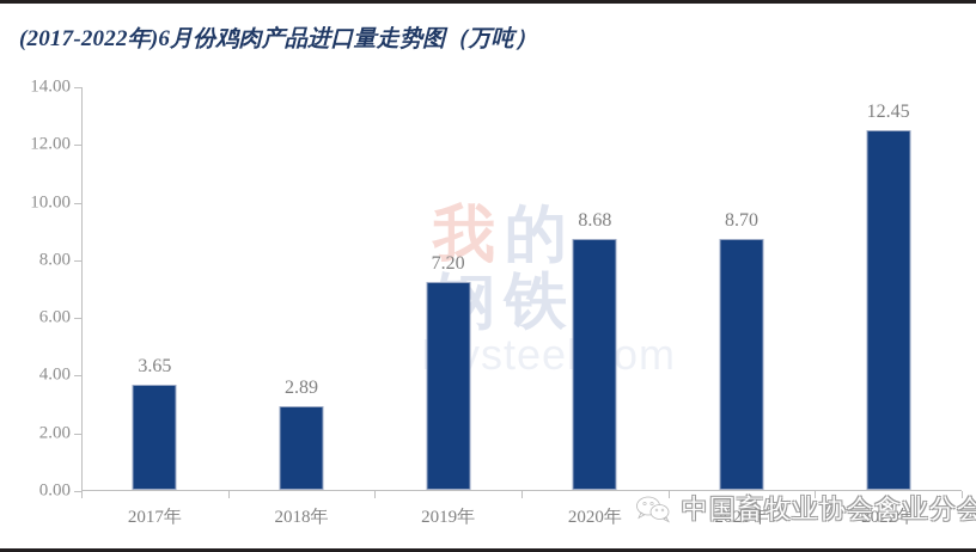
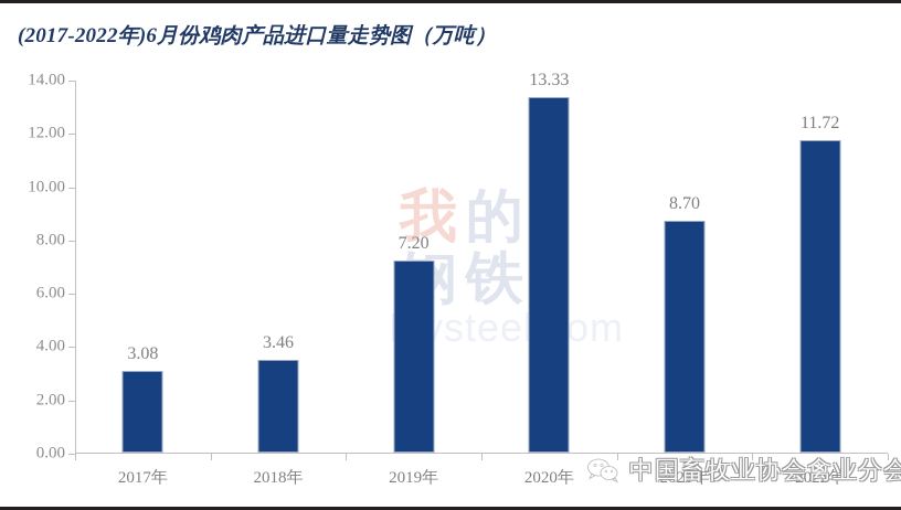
2017年: 3.65 -> 3.08
2018年: 2.89 -> 3.46
2020年: 8.68 -> 13.33
2022年: 12.45 -> 11.72
